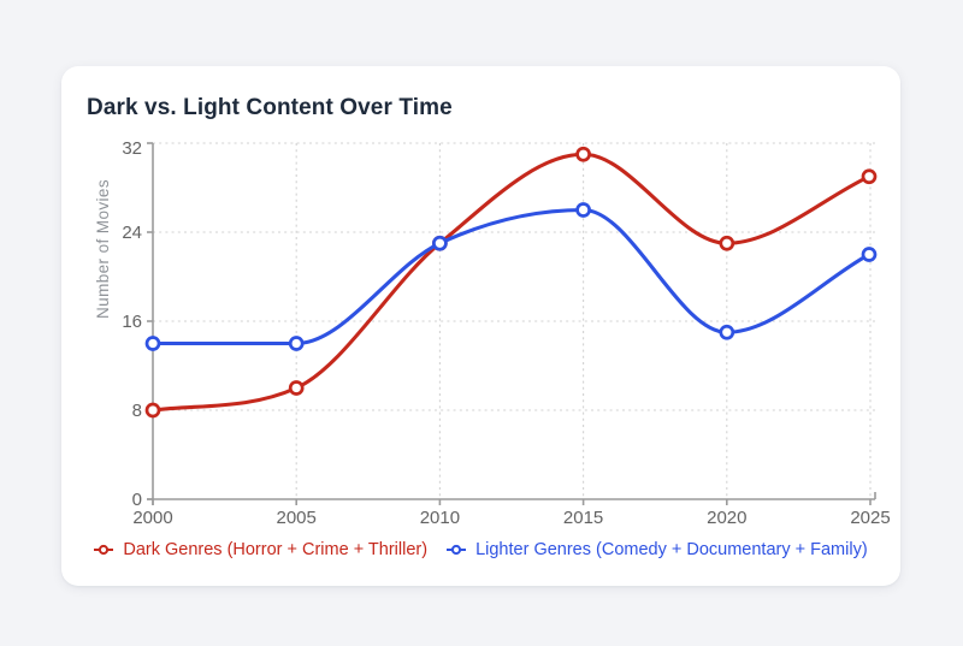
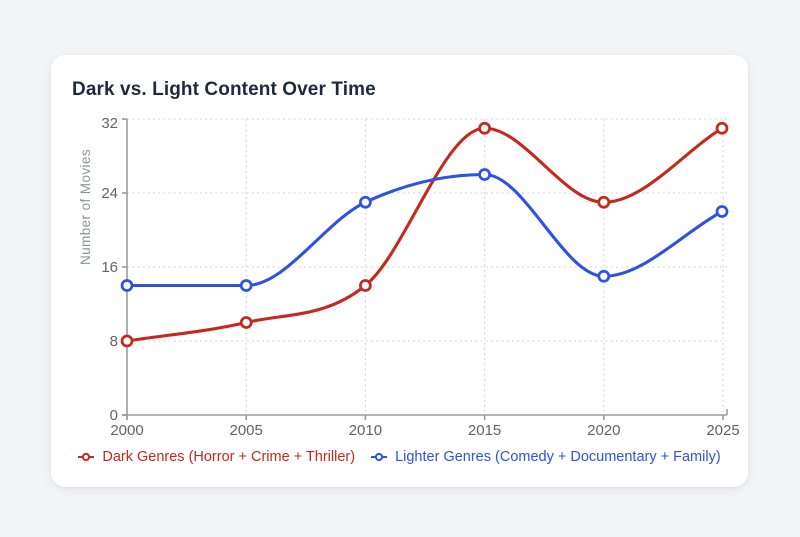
Dark Genres (Horror + Crime + Thriller)/2010: 23 -> 14
Dark Genres (Horror + Crime + Thriller)/2025: 29 -> 31
